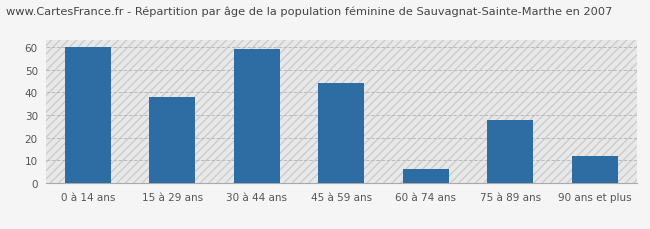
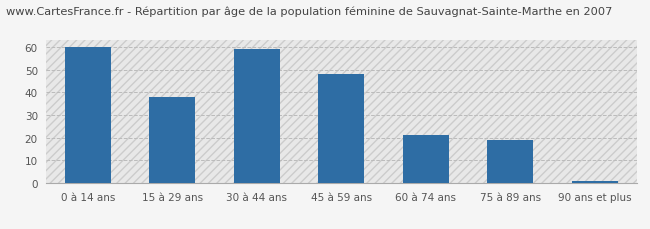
45 à 59 ans: 44 -> 48
60 à 74 ans: 6 -> 21
75 à 89 ans: 28 -> 19
90 ans et plus: 12 -> 1
